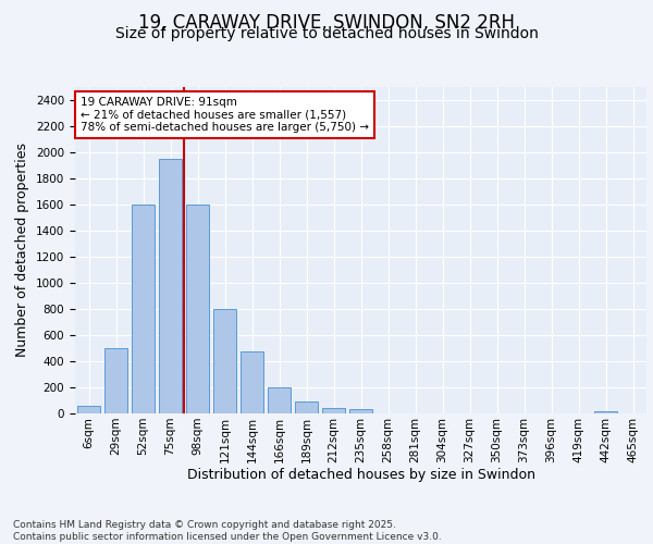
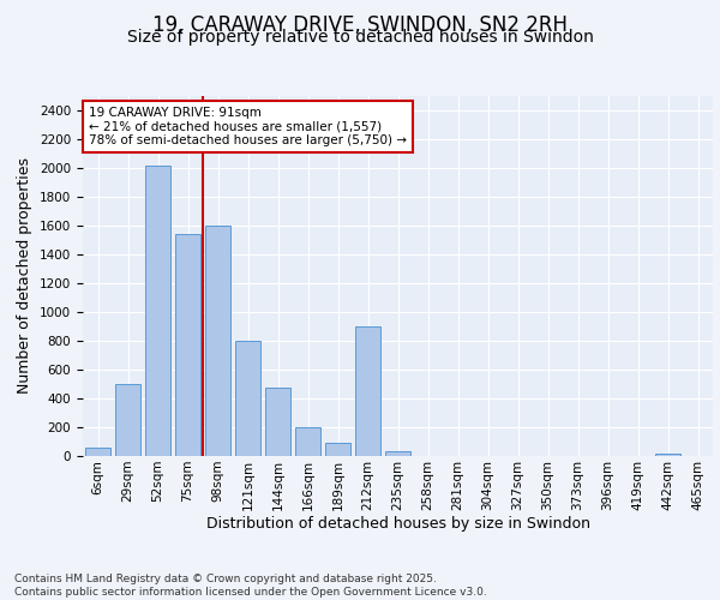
52sqm: 1600 -> 2020
75sqm: 1950 -> 1540
212sqm: 40 -> 900
